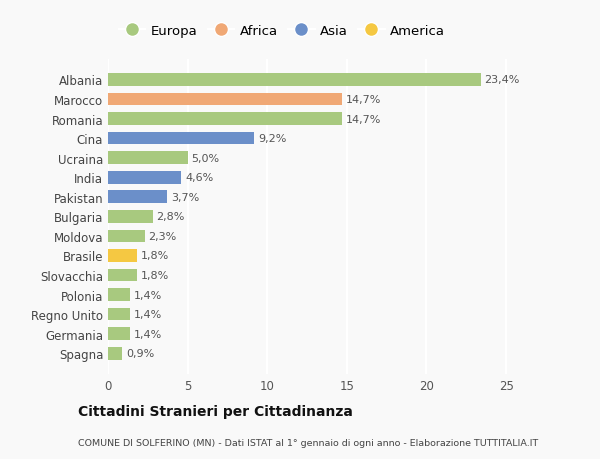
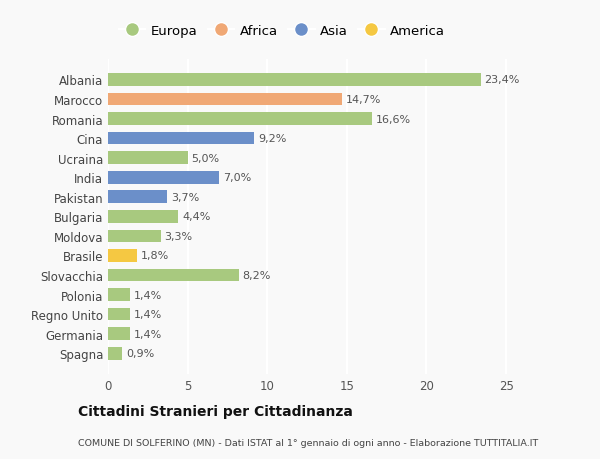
Romania: 14,7% -> 16,6%
India: 4,6% -> 7,0%
Bulgaria: 2,8% -> 4,4%
Moldova: 2,3% -> 3,3%
Slovacchia: 1,8% -> 8,2%
